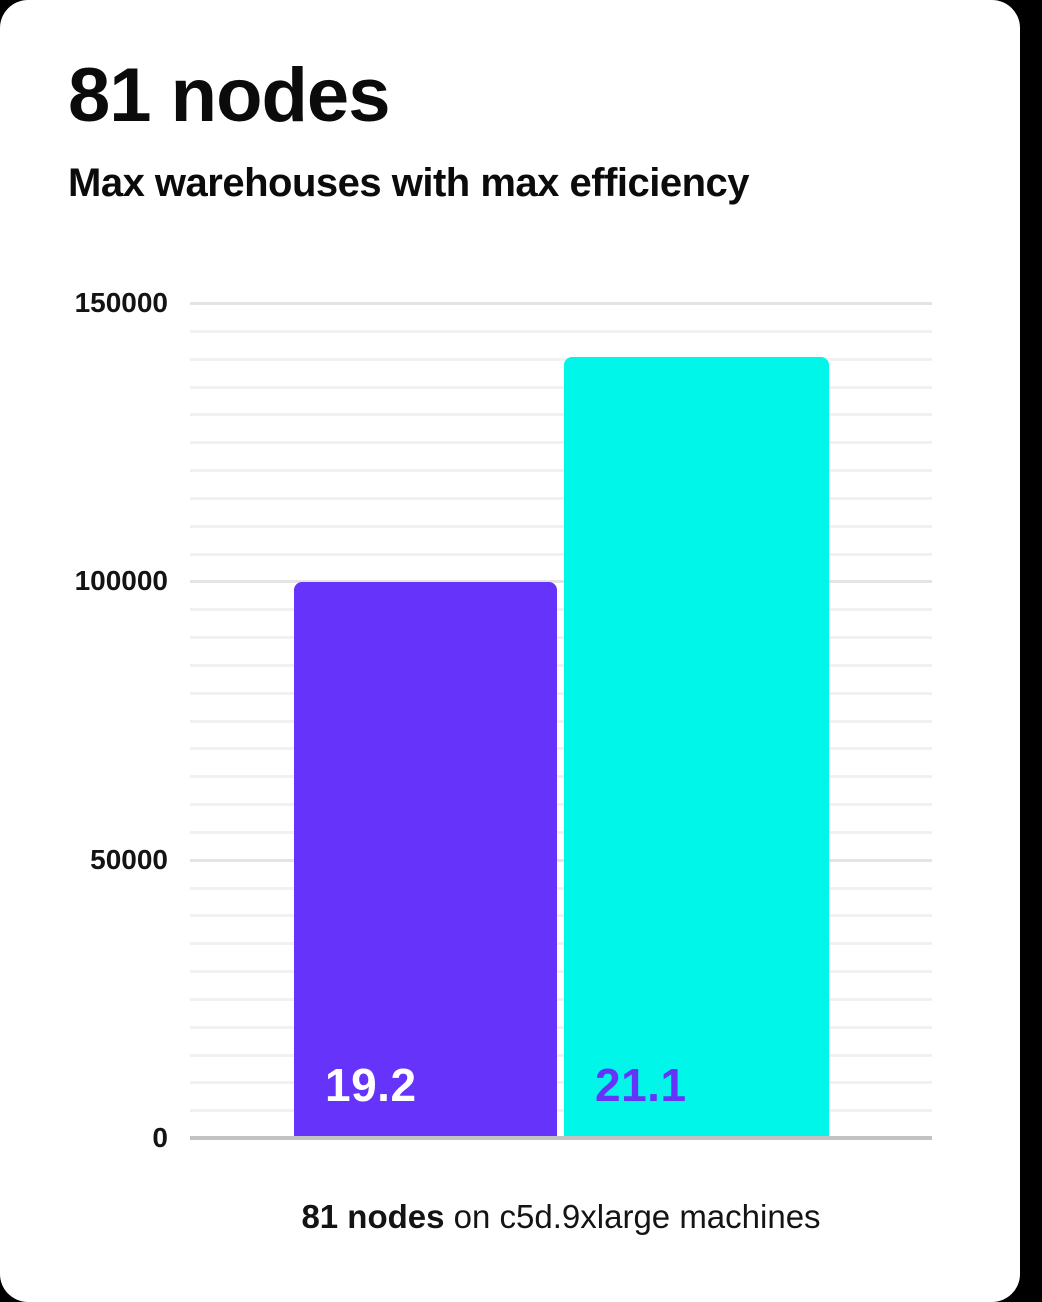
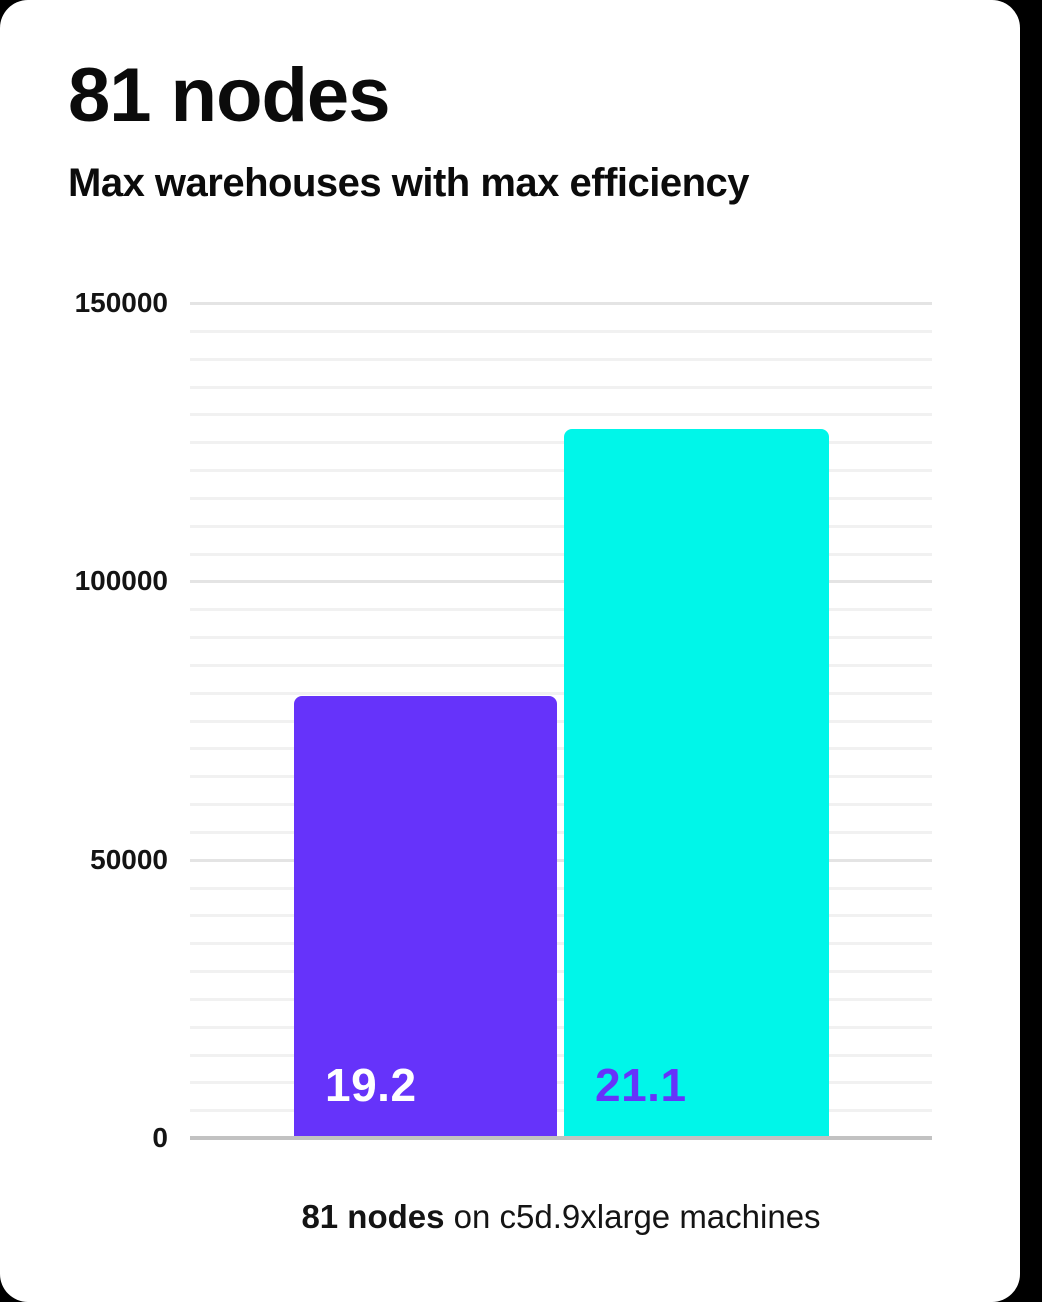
19.2: 100000 -> 79000
21.1: 140000 -> 127000
